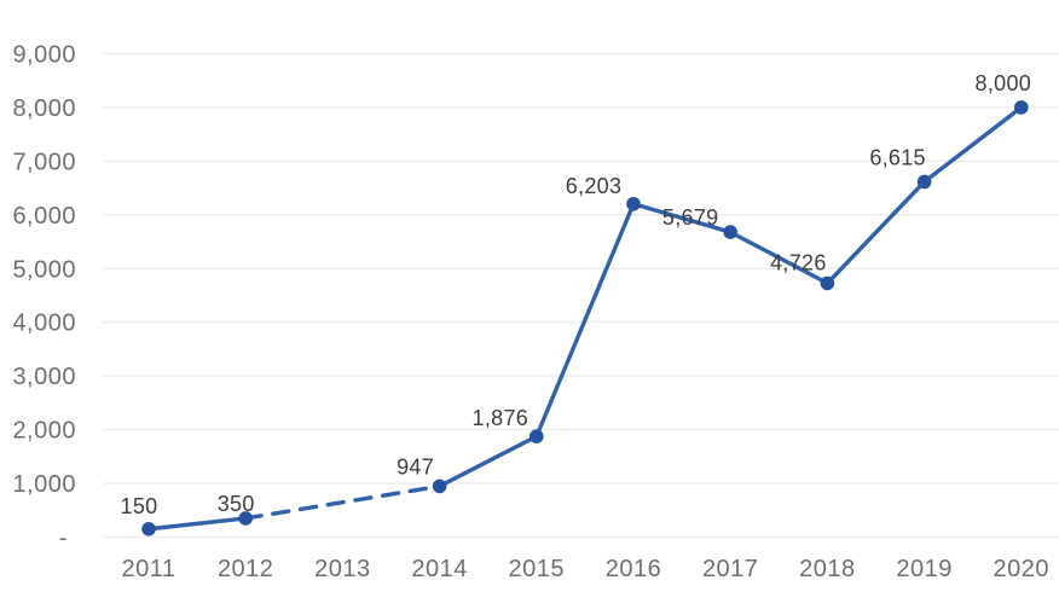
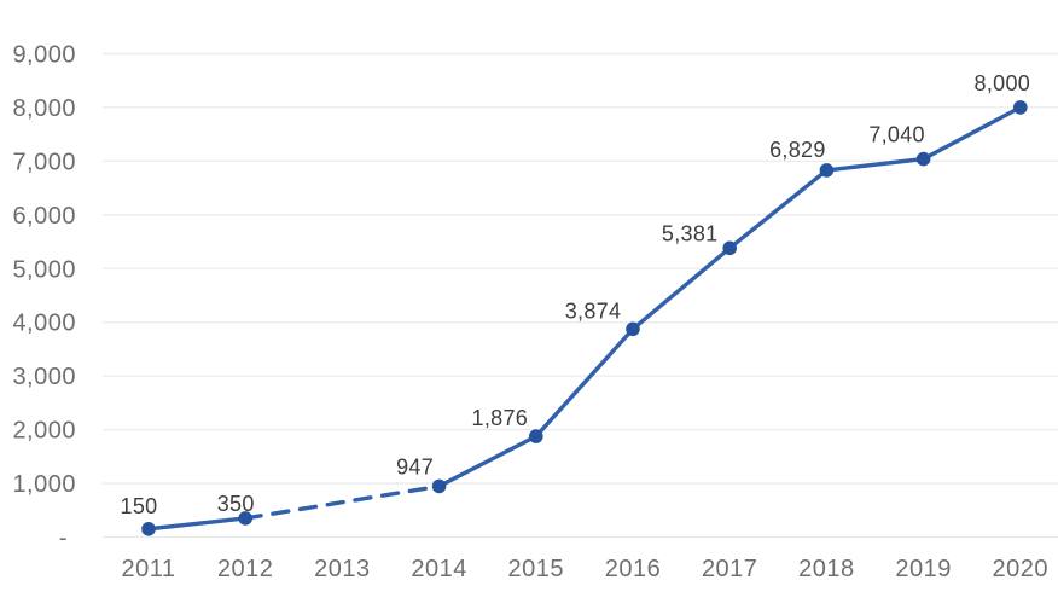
2016: 6,203 -> 3,874
2017: 5,679 -> 5,381
2018: 4,726 -> 6,829
2019: 6,615 -> 7,040
